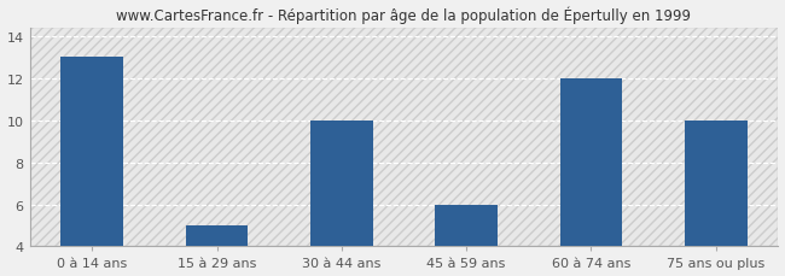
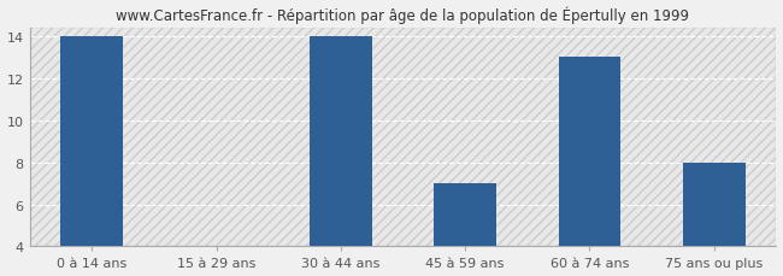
0 à 14 ans: 13 -> 14
15 à 29 ans: 5 -> 4
30 à 44 ans: 10 -> 14
45 à 59 ans: 6 -> 7
60 à 74 ans: 12 -> 13
75 ans ou plus: 10 -> 8
